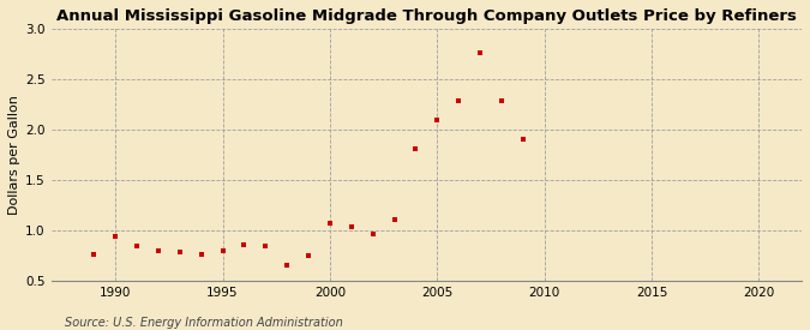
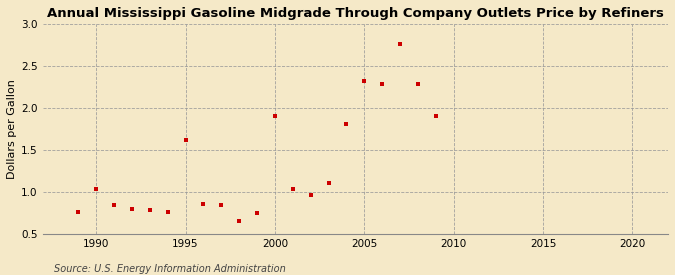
1990: 0.94 -> 1.04
1995: 0.80 -> 1.62
2000: 1.07 -> 1.90
2005: 2.10 -> 2.32
